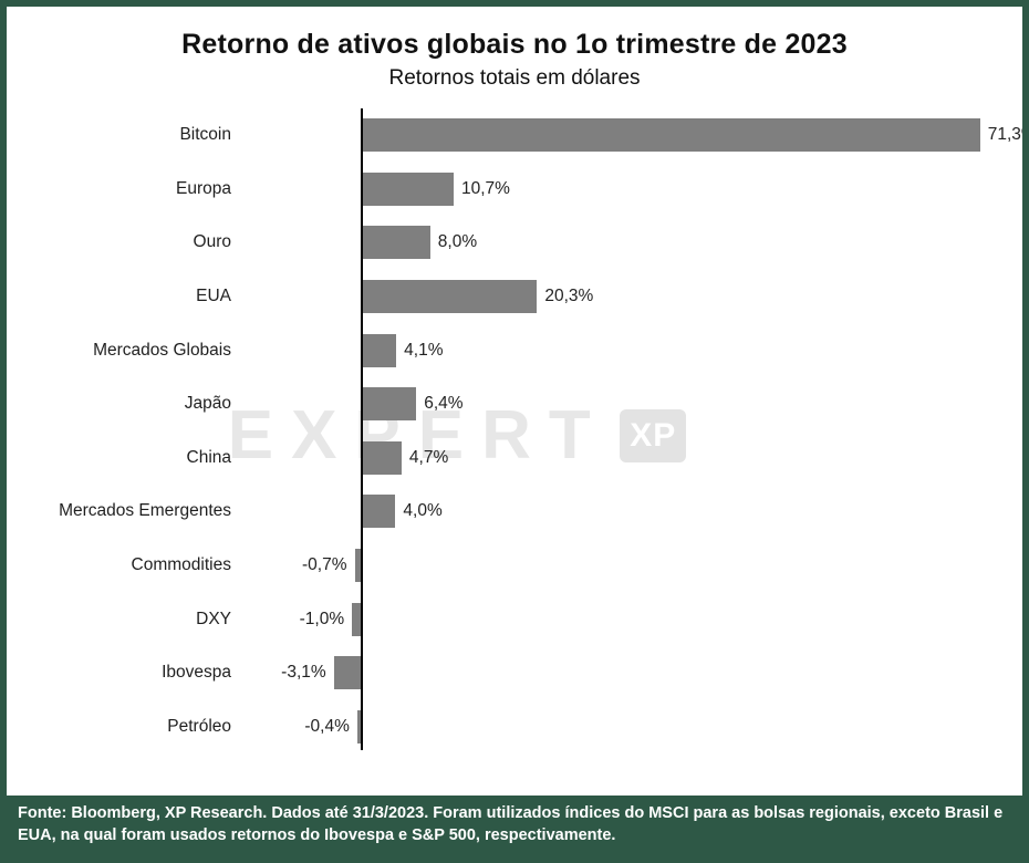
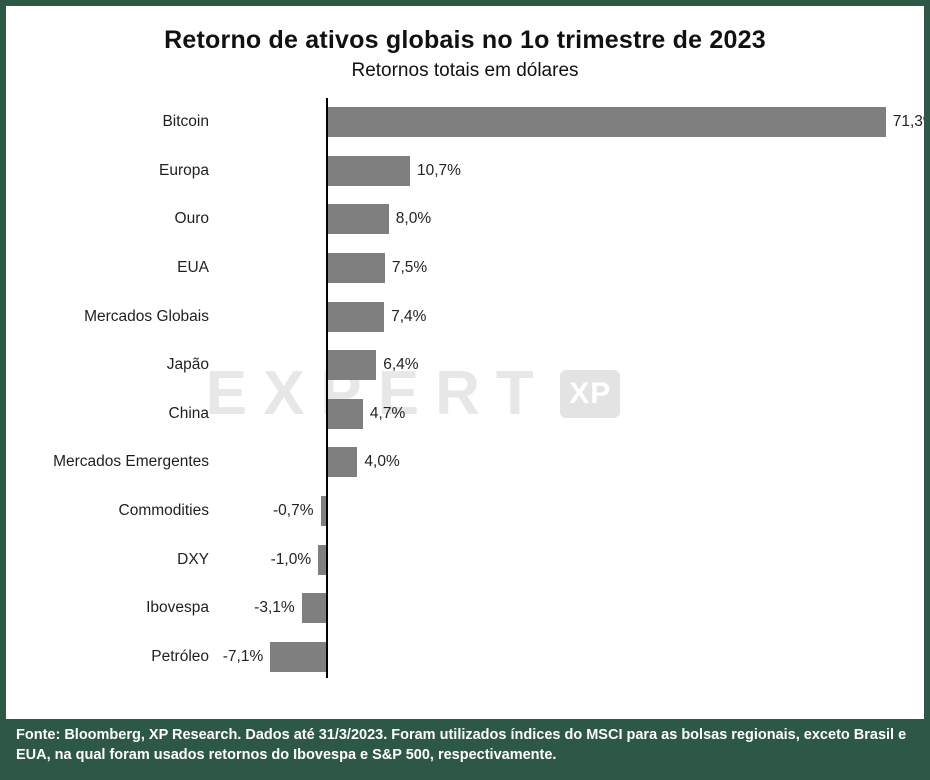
EUA: 20,3% -> 7,5%
Mercados Globais: 4,1% -> 7,4%
Petróleo: -0,4% -> -7,1%
